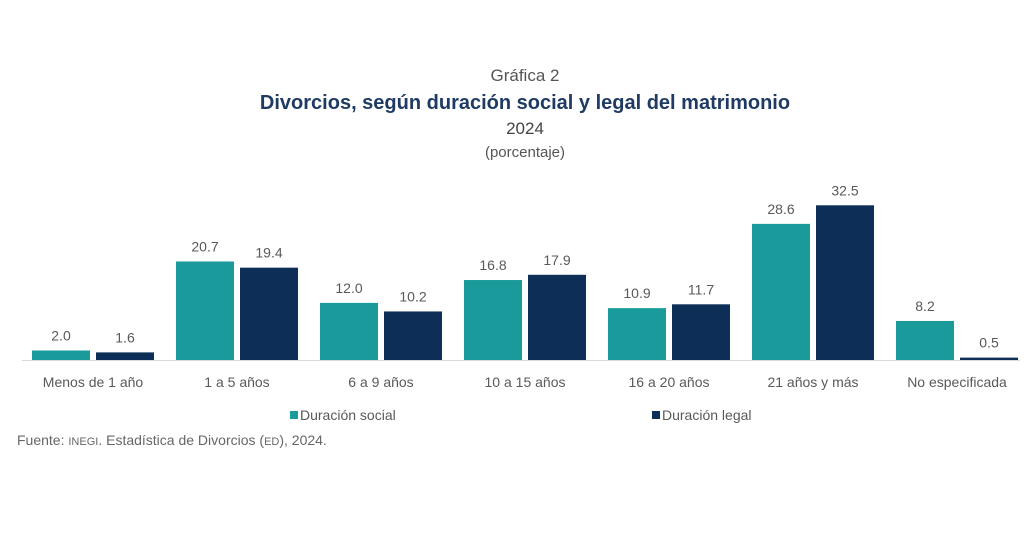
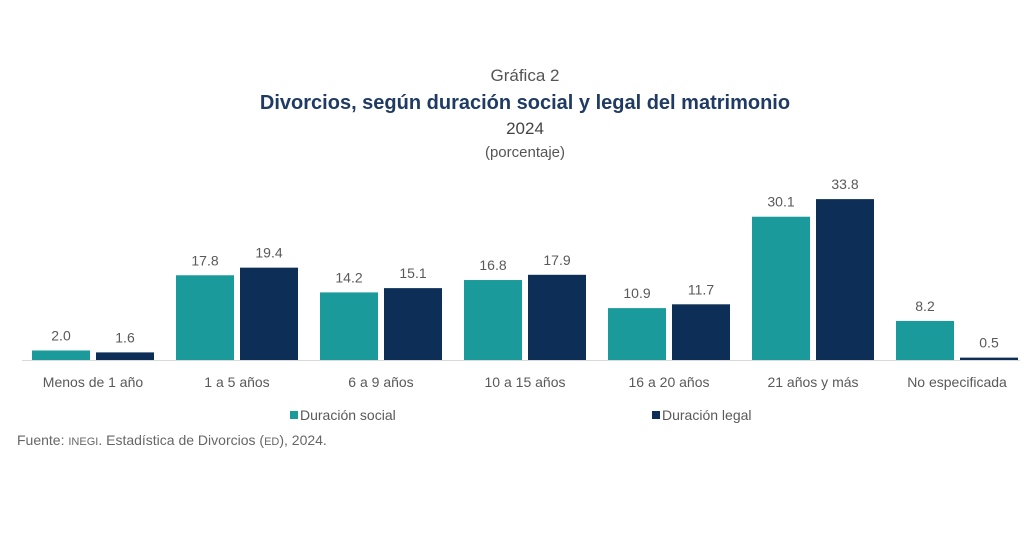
Duración social/1 a 5 años: 20.7 -> 17.8
Duración social/6 a 9 años: 12.0 -> 14.2
Duración legal/6 a 9 años: 10.2 -> 15.1
Duración social/21 años y más: 28.6 -> 30.1
Duración legal/21 años y más: 32.5 -> 33.8
